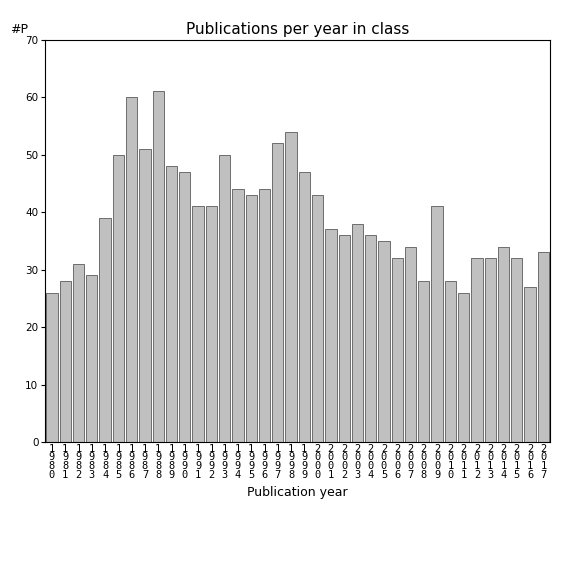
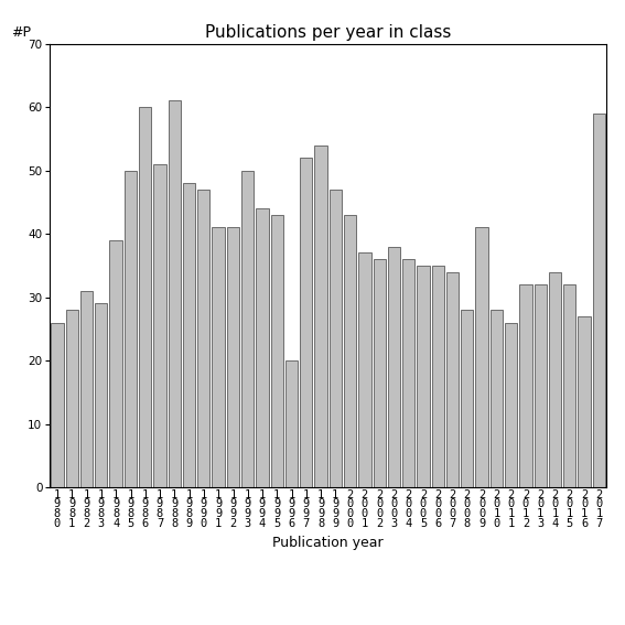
1 9 9 6: 44 -> 20
2 0 0 6: 32 -> 35
2 0 1 7: 33 -> 59
